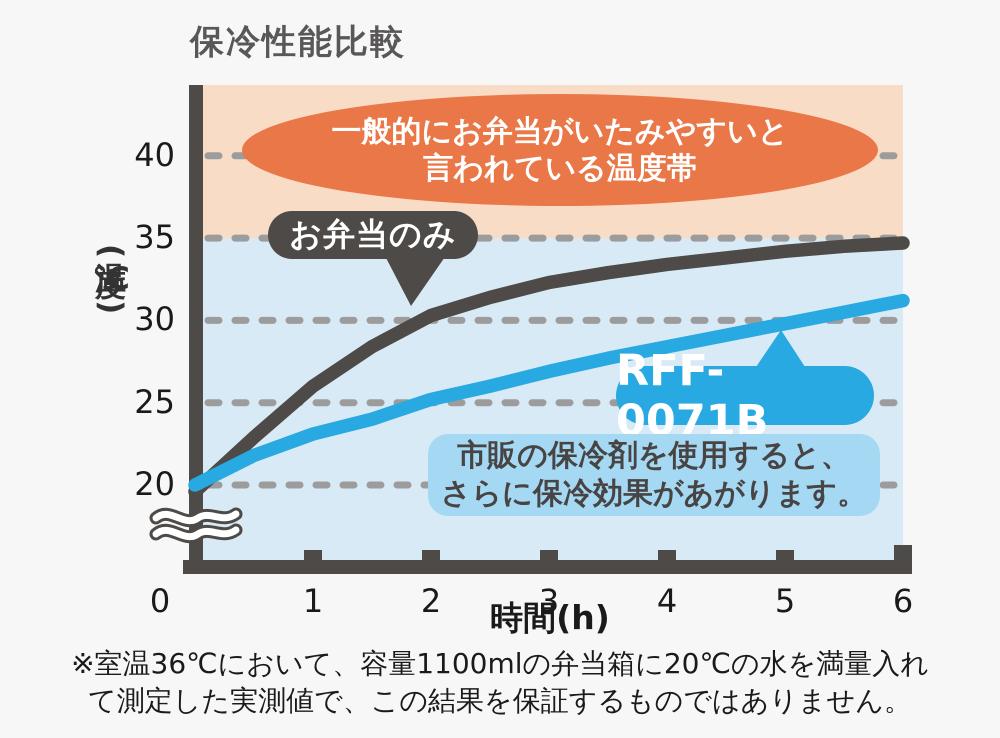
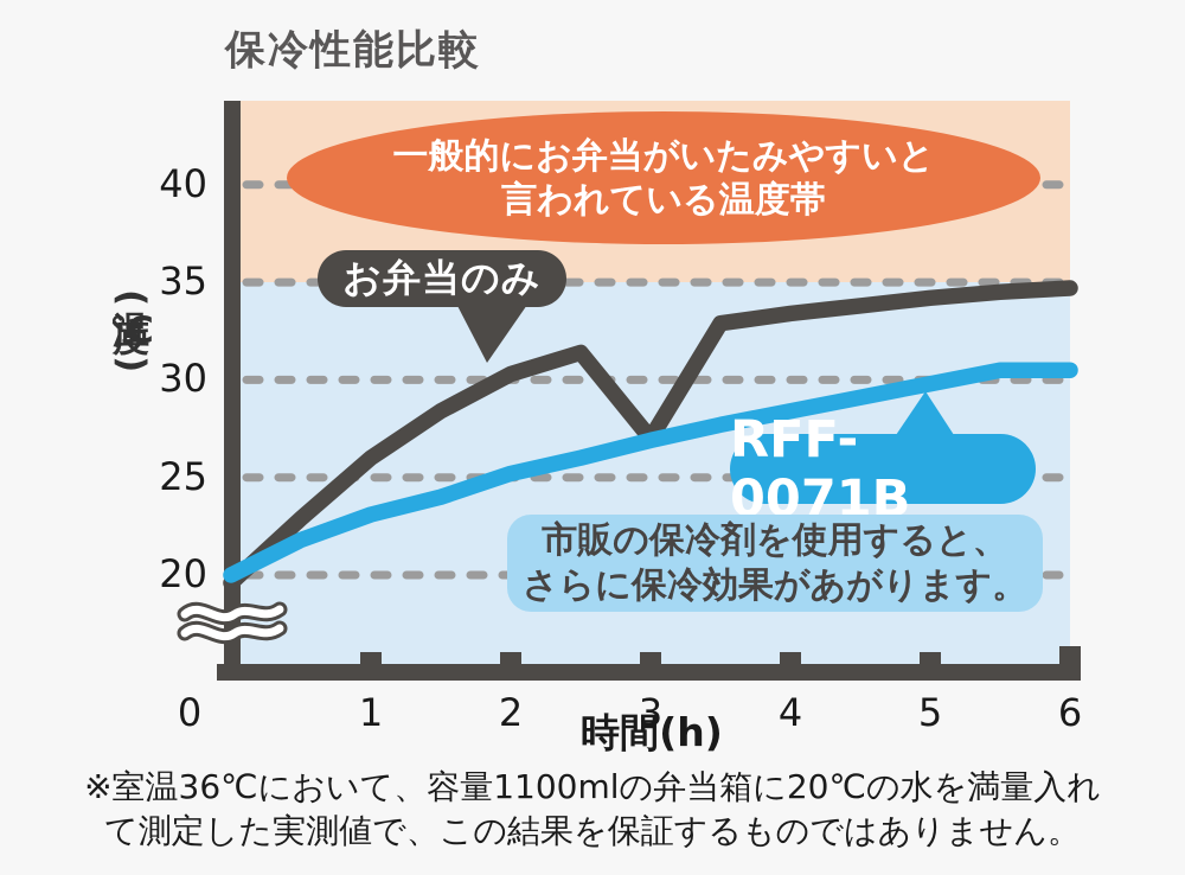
お弁当のみ/3: 32.3 -> 27.0
RFF-0071B/6: 31.2 -> 30.5
